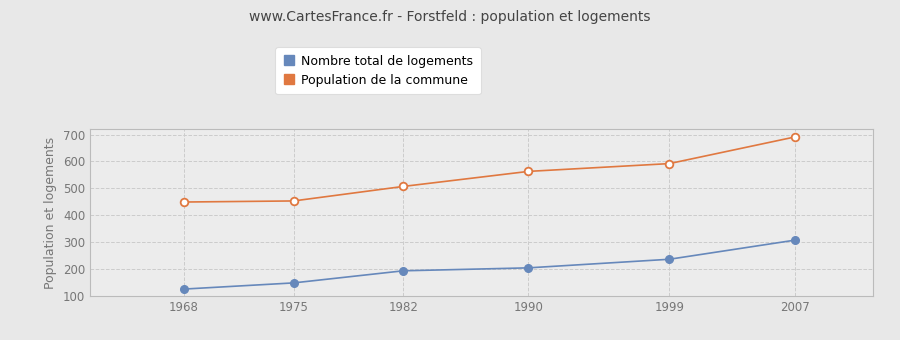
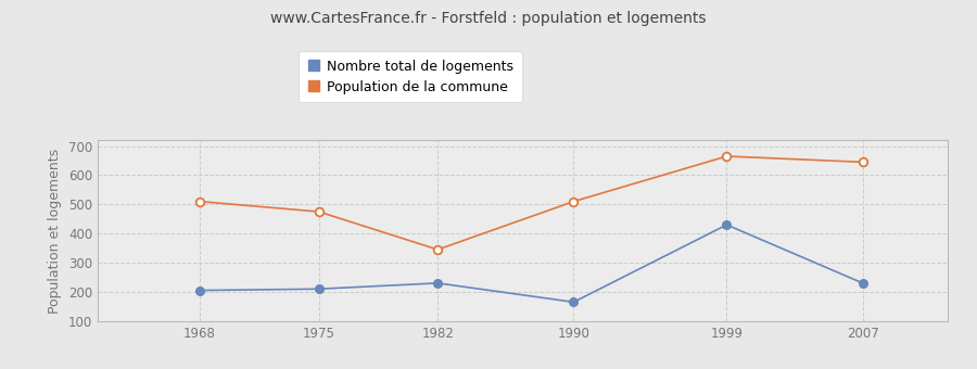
Nombre total de logements/1968: 125 -> 205
Population de la commune/1968: 449 -> 510
Nombre total de logements/1975: 148 -> 210
Population de la commune/1975: 453 -> 475
Nombre total de logements/1982: 193 -> 230
Population de la commune/1982: 507 -> 345
Nombre total de logements/1990: 204 -> 165
Population de la commune/1990: 563 -> 510
Nombre total de logements/1999: 236 -> 430
Population de la commune/1999: 592 -> 665
Nombre total de logements/2007: 307 -> 230
Population de la commune/2007: 691 -> 645
